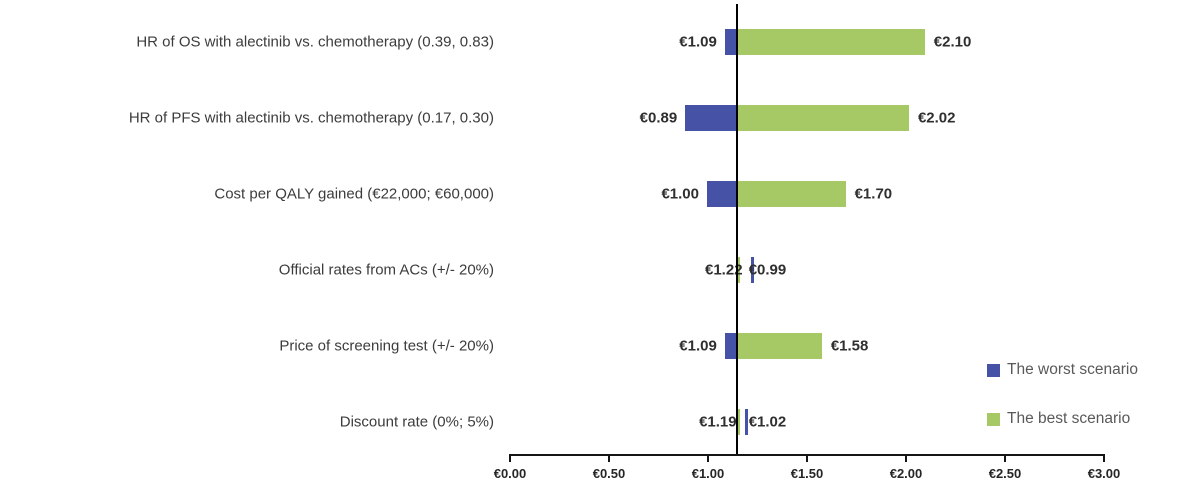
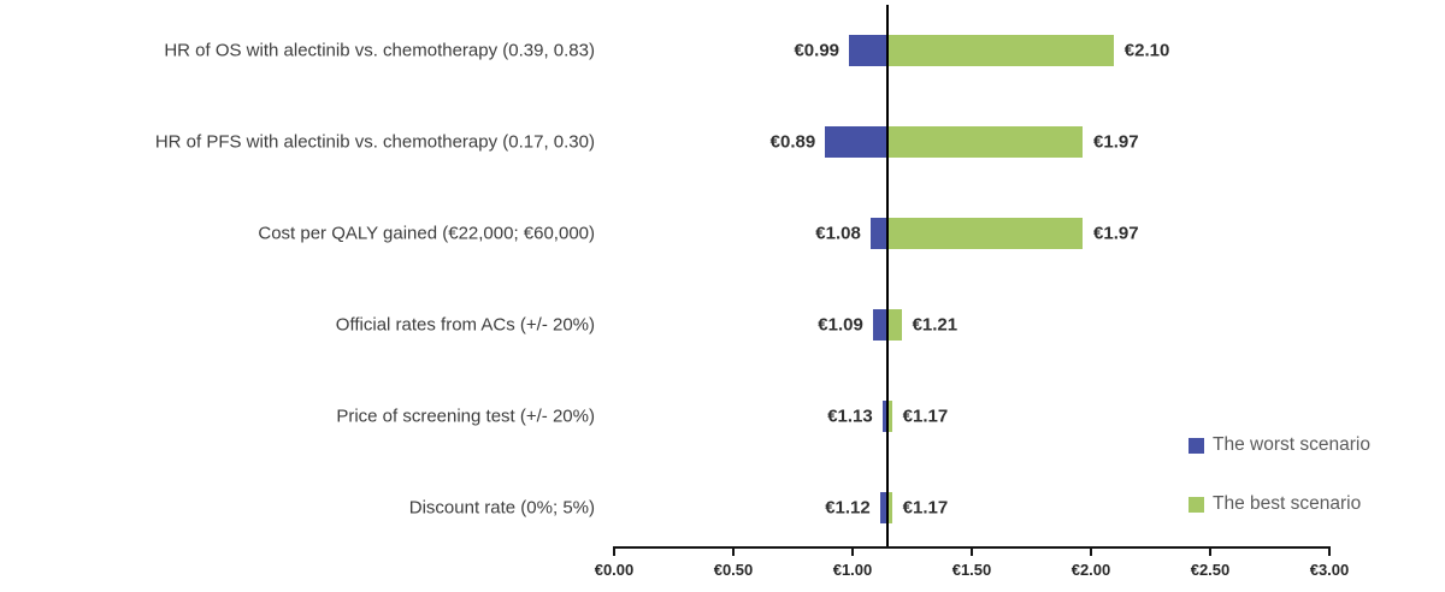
The worst scenario/HR of OS with alectinib vs. chemotherapy (0.39, 0.83): €1.09 -> €0.99
The best scenario/HR of PFS with alectinib vs. chemotherapy (0.17, 0.30): €2.02 -> €1.97
The worst scenario/Cost per QALY gained (€22,000; €60,000): €1.00 -> €1.08
The best scenario/Cost per QALY gained (€22,000; €60,000): €1.70 -> €1.97
The worst scenario/Official rates from ACs (+/- 20%): €1.22 -> €1.09
The best scenario/Official rates from ACs (+/- 20%): €0.99 -> €1.21
The worst scenario/Price of screening test (+/- 20%): €1.09 -> €1.13
The best scenario/Price of screening test (+/- 20%): €1.58 -> €1.17
The worst scenario/Discount rate (0%; 5%): €1.19 -> €1.12
The best scenario/Discount rate (0%; 5%): €1.02 -> €1.17
